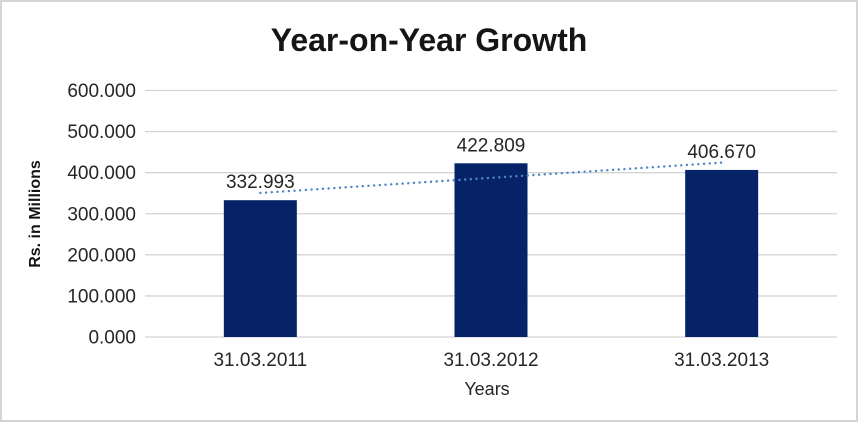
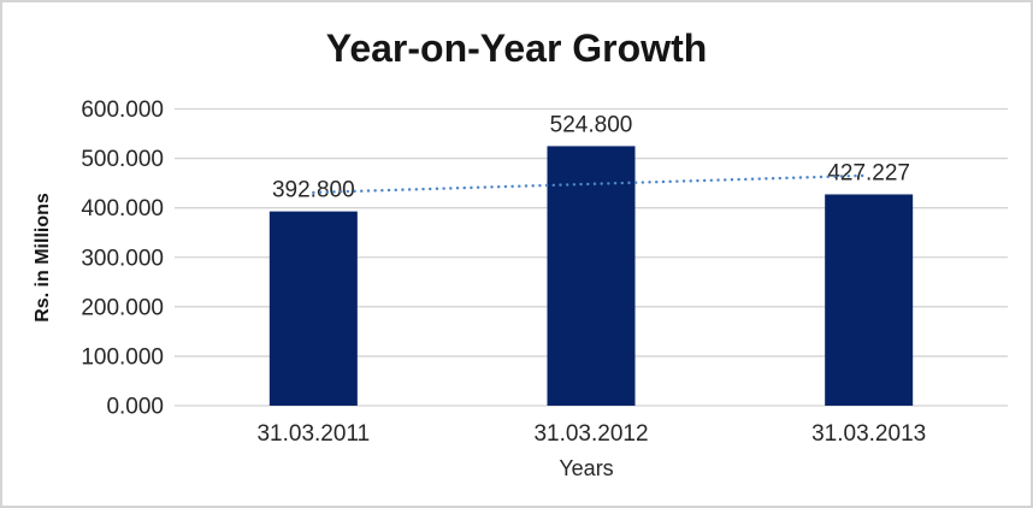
31.03.2011: 332.993 -> 392.800
31.03.2012: 422.809 -> 524.800
31.03.2013: 406.670 -> 427.227
